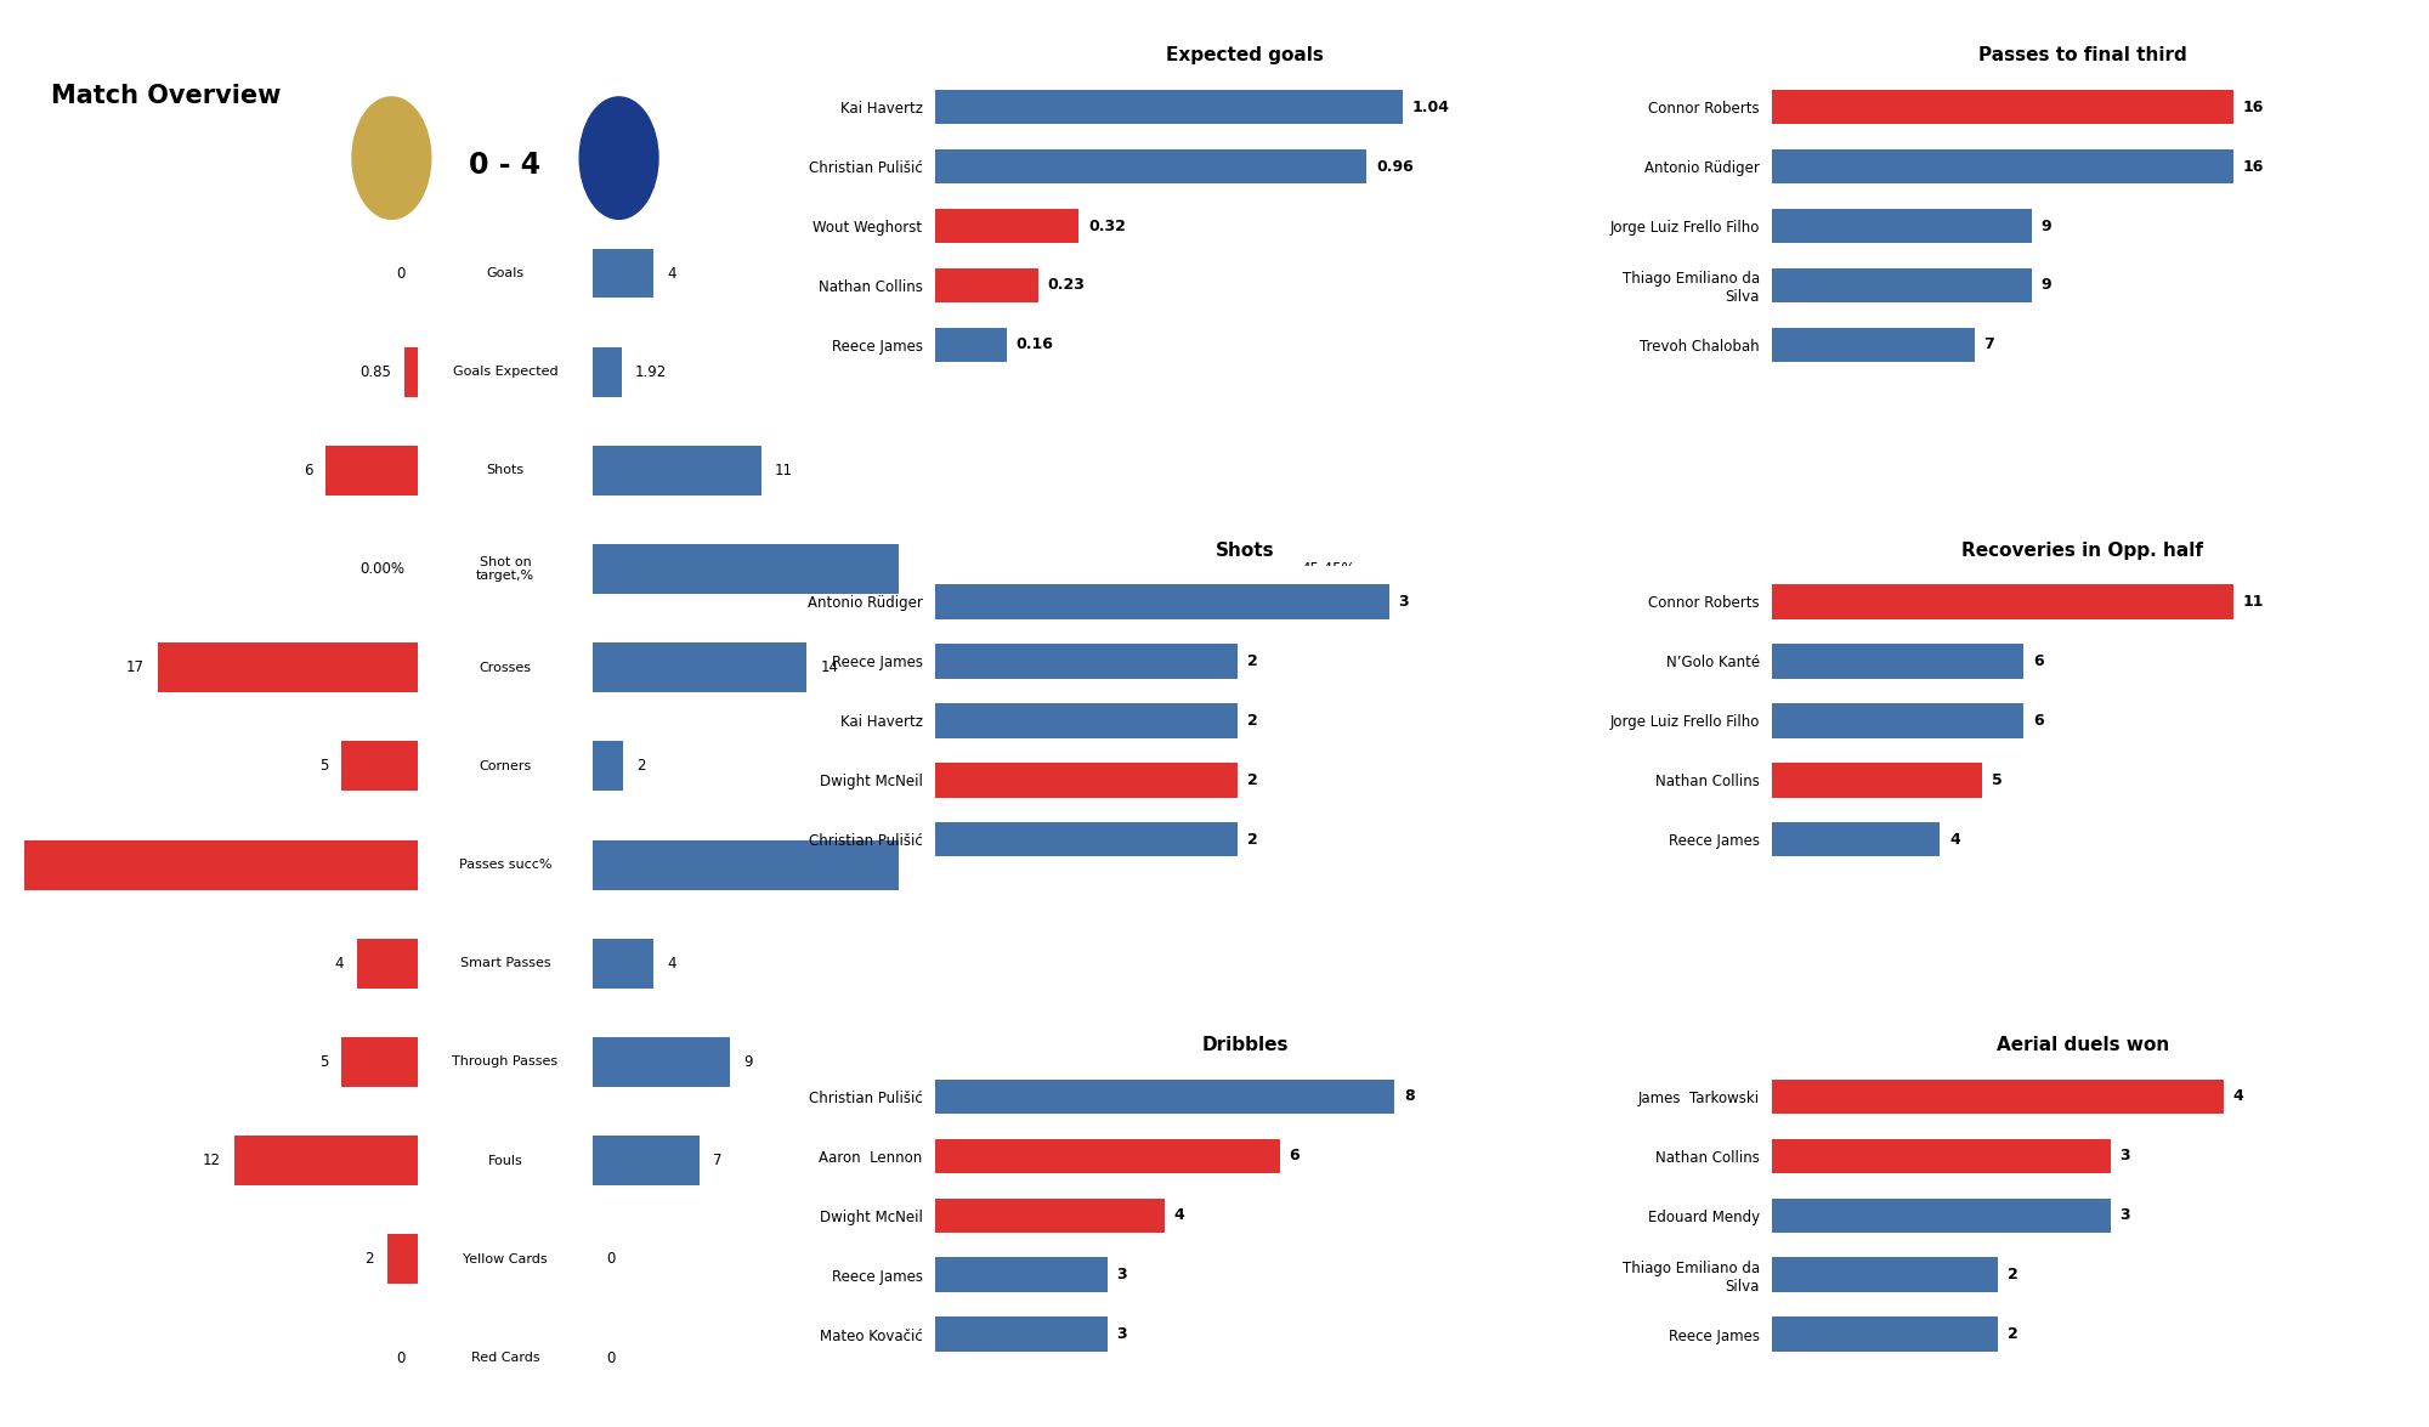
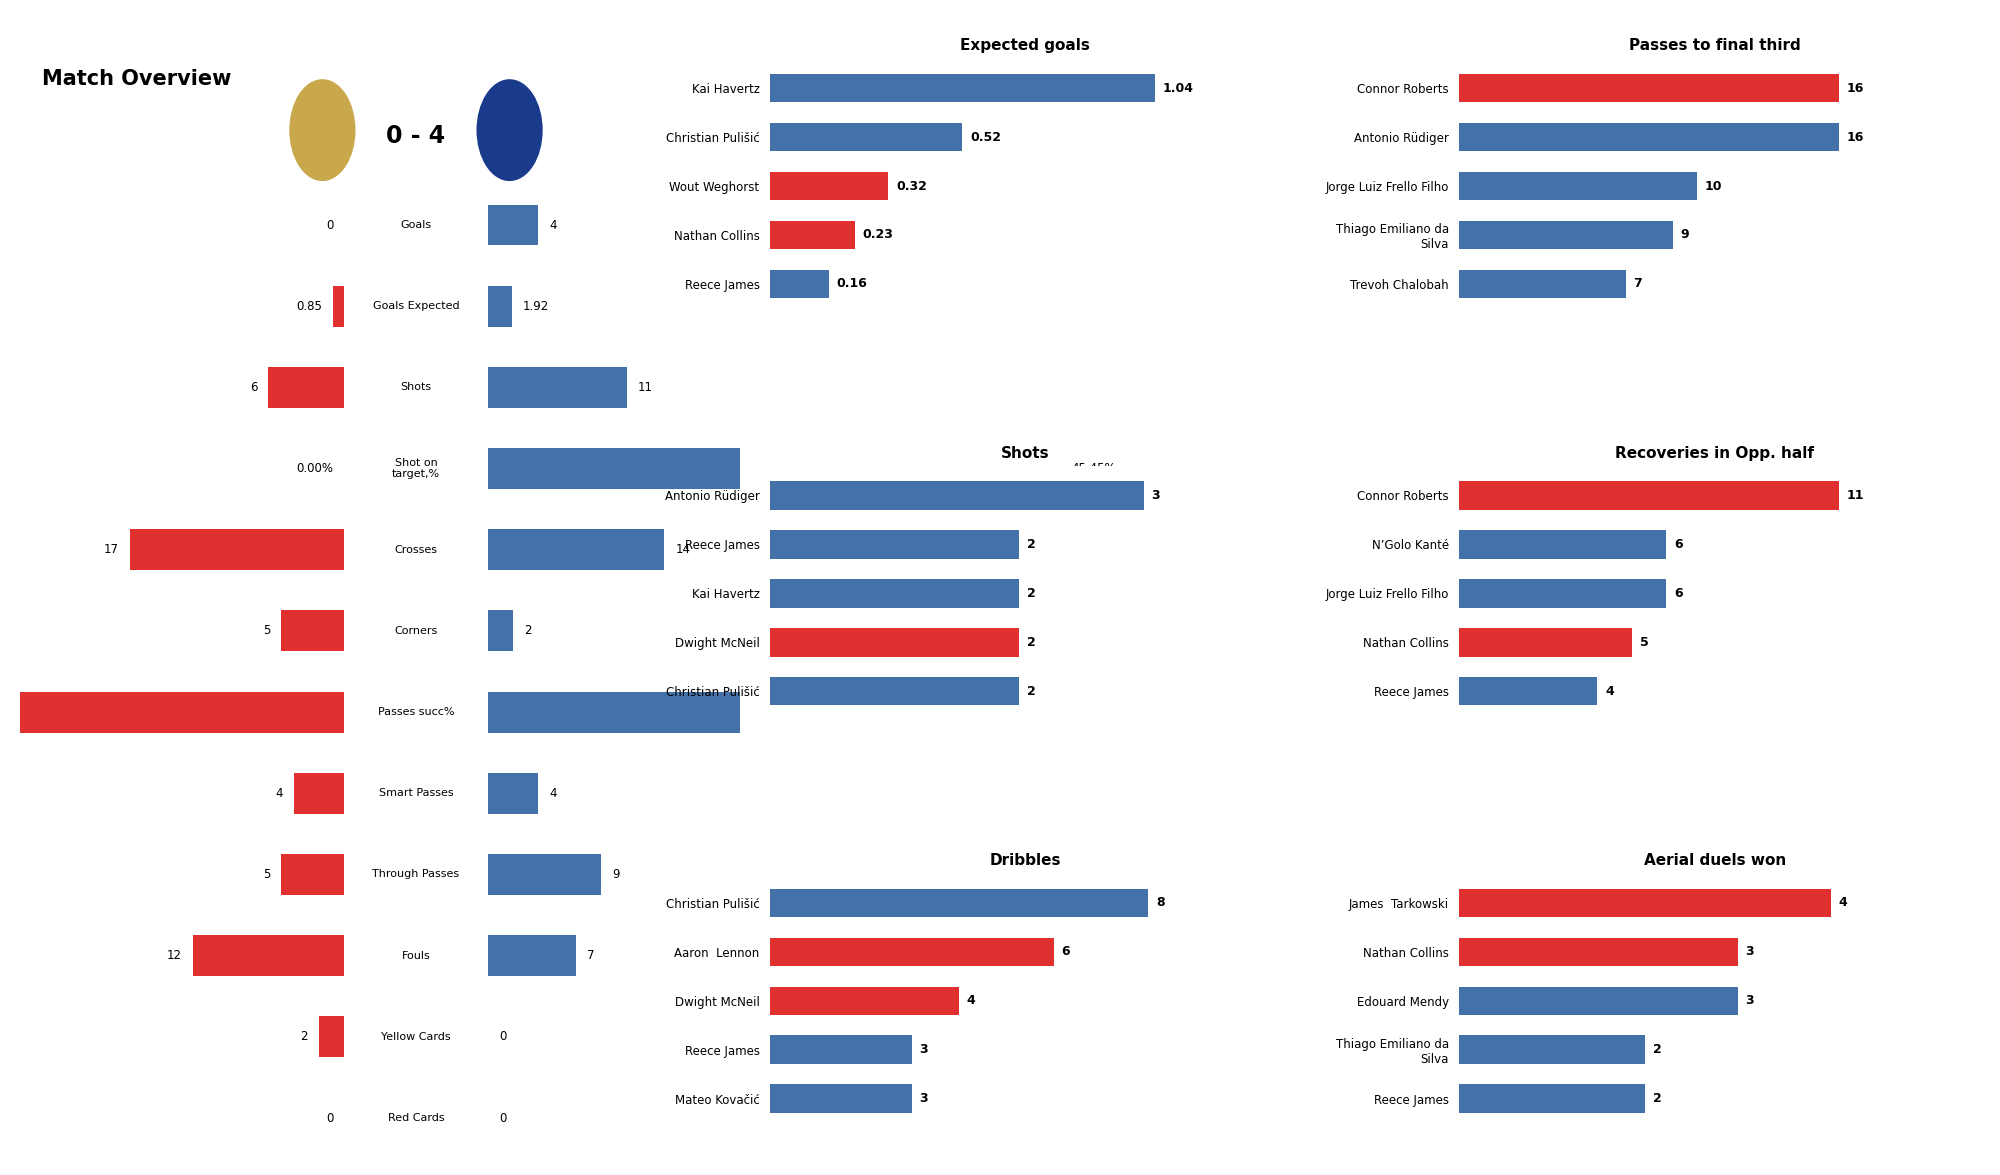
Expected goals/Christian Pulišić: 0.96 -> 0.52
Passes to final third/Jorge Luiz Frello Filho: 9 -> 10
